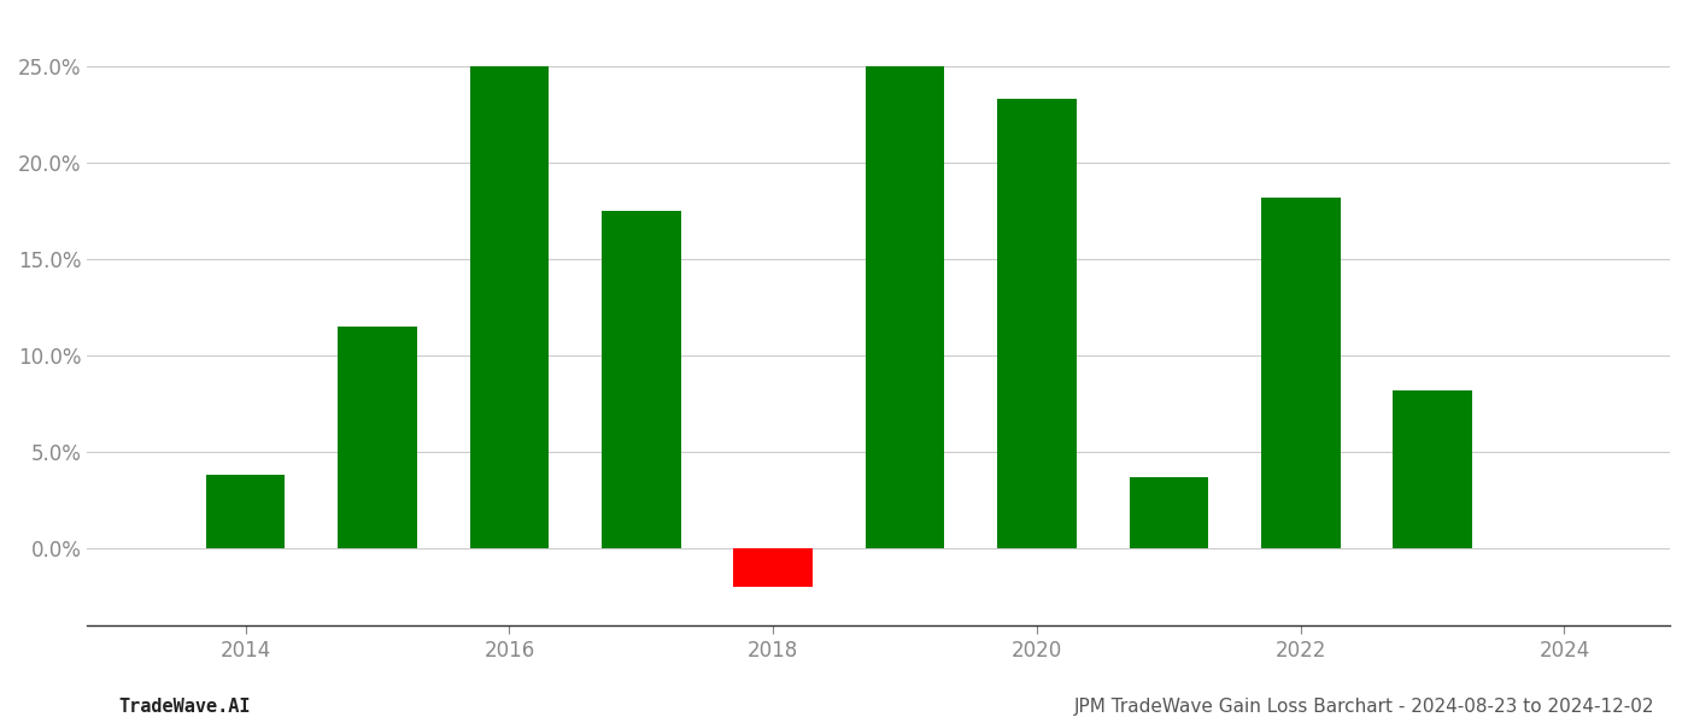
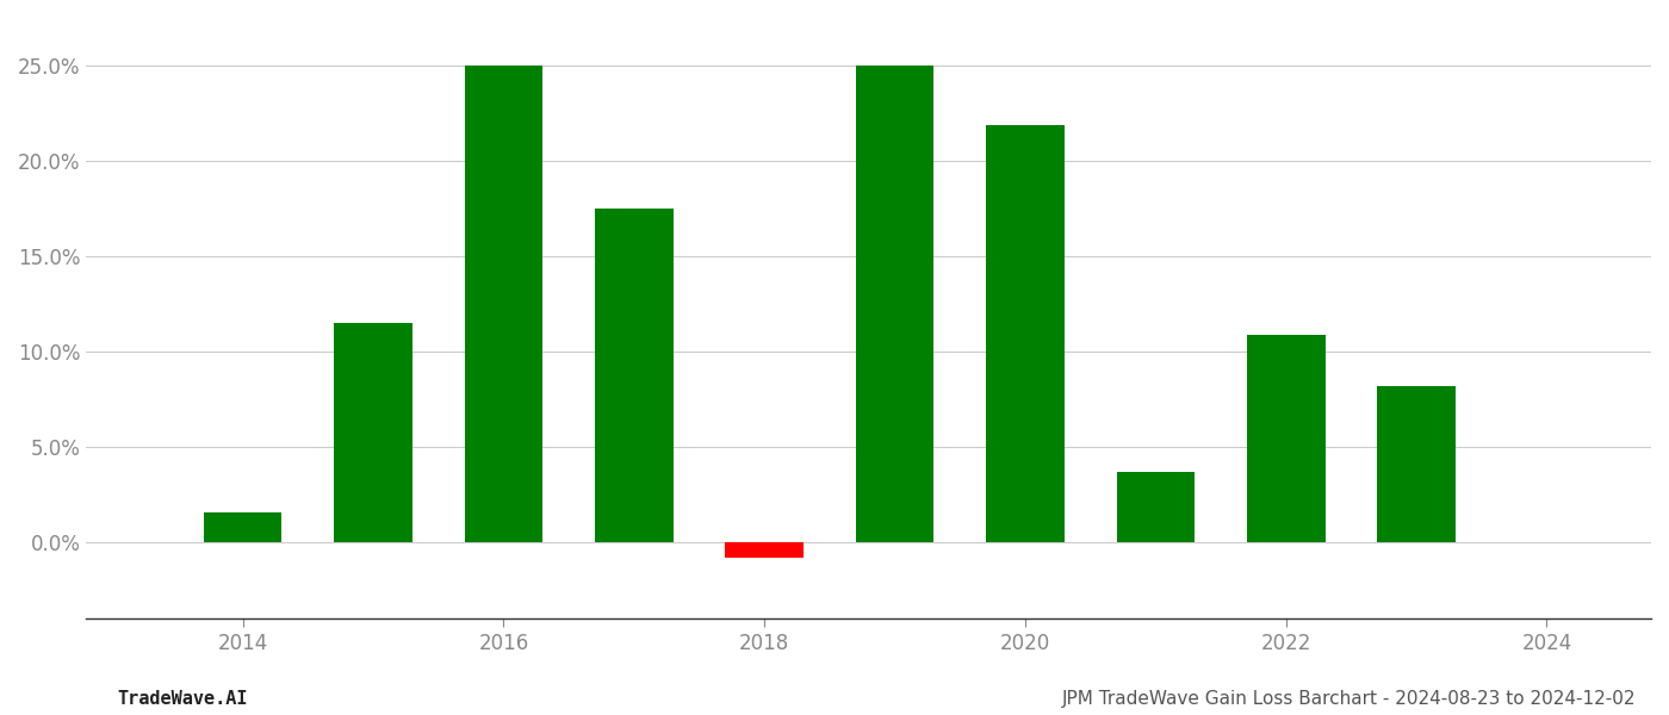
2014: 3.8% -> 1.6%
2018: -2.0% -> -0.8%
2020: 23.3% -> 21.9%
2022: 18.2% -> 10.9%
